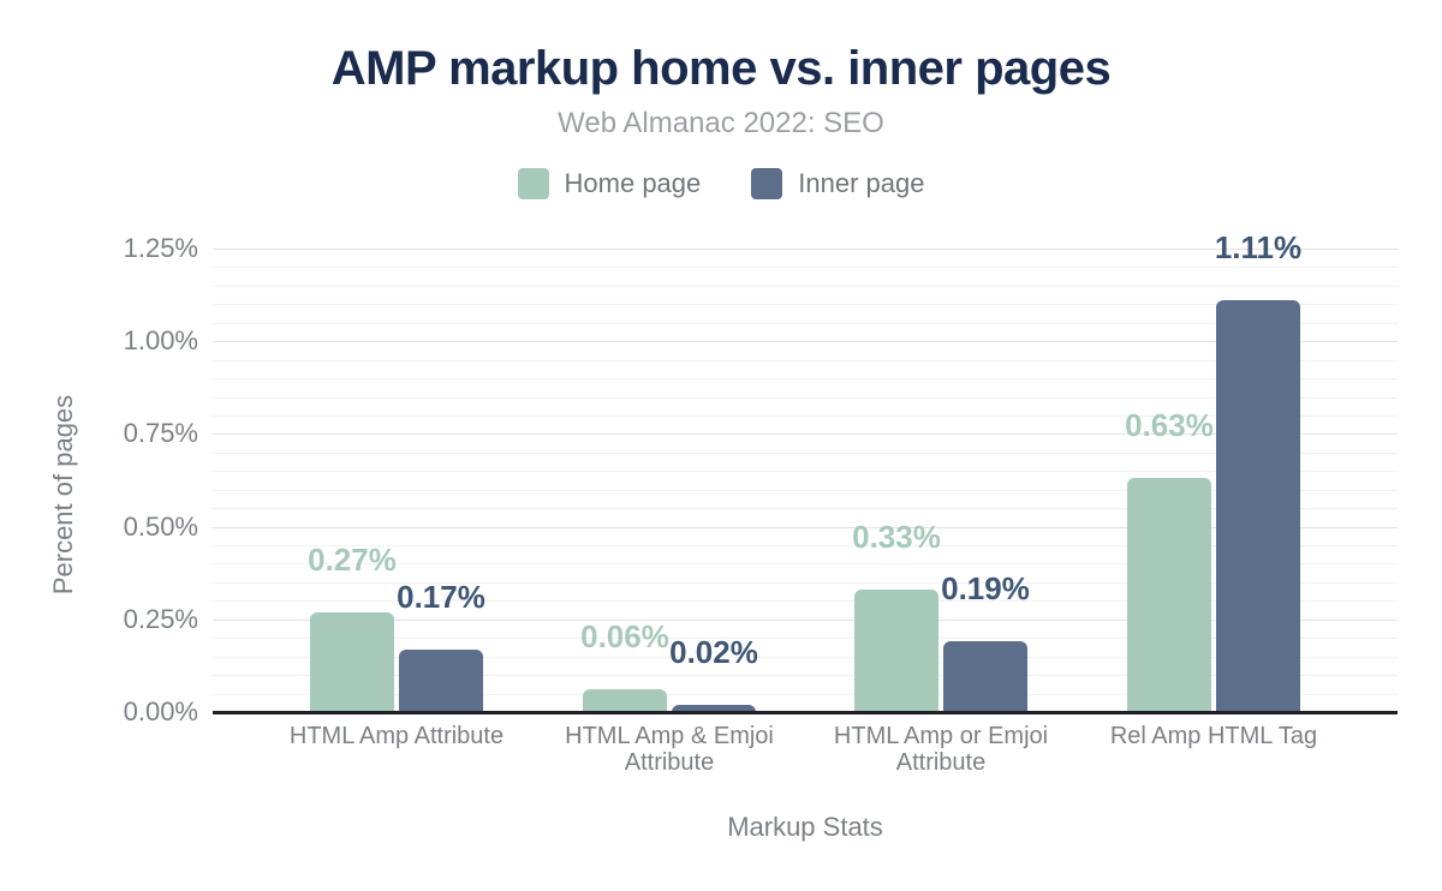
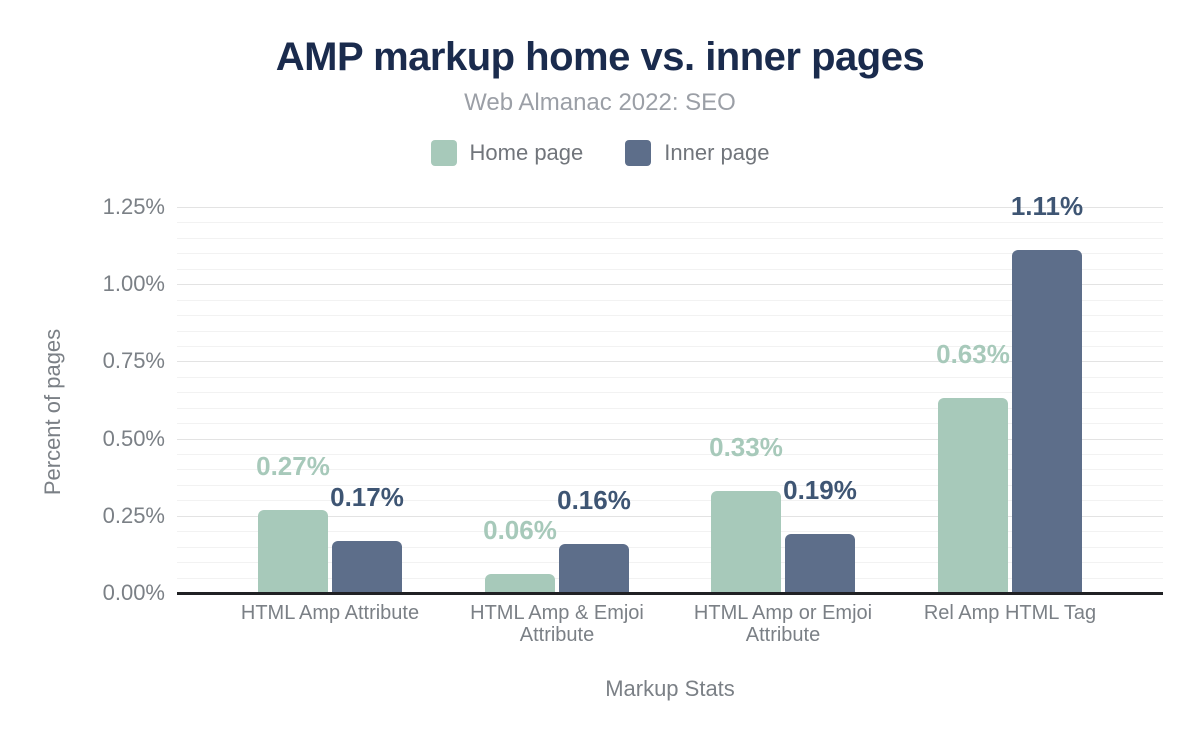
Inner page/HTML Amp & Emjoi Attribute: 0.02% -> 0.16%
